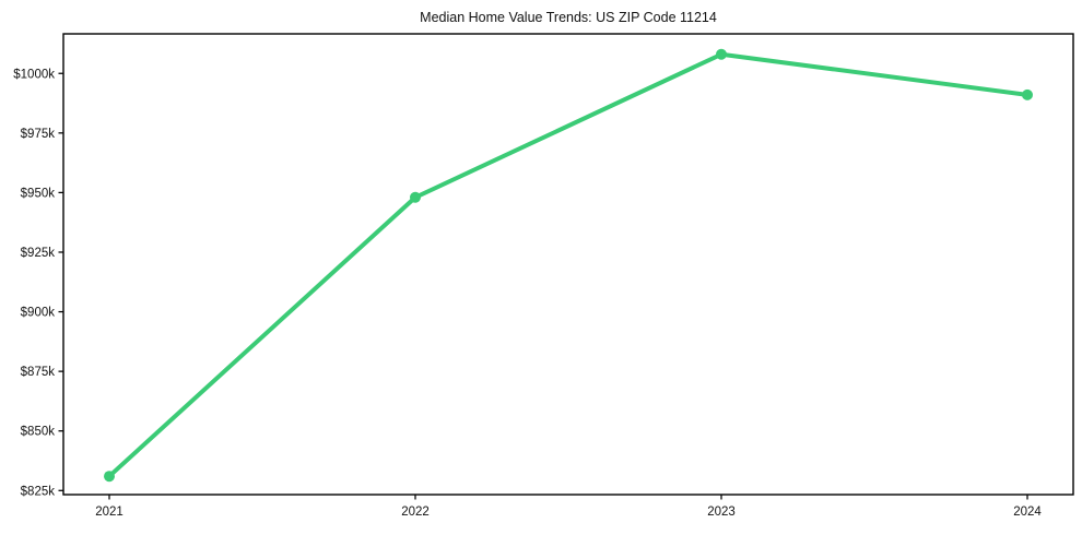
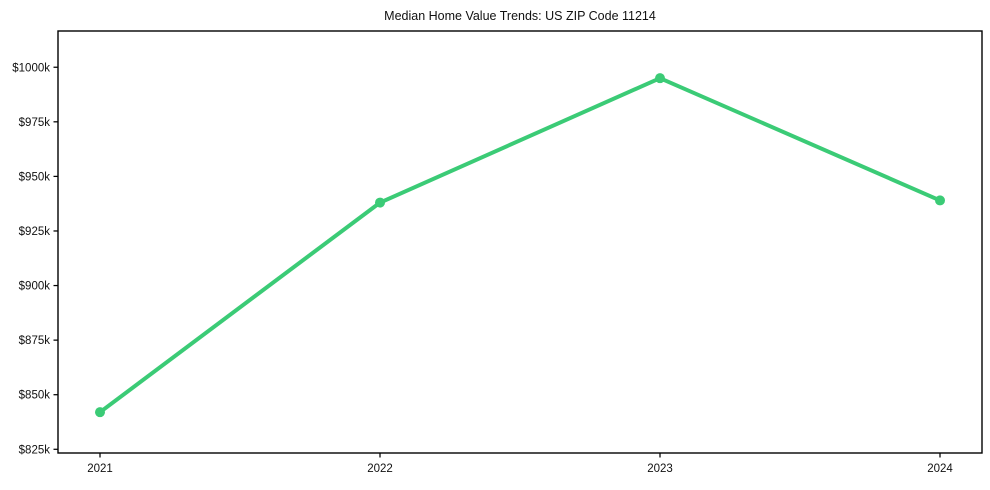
2021: $831k -> $842k
2022: $948k -> $938k
2023: $1008k -> $995k
2024: $991k -> $939k
